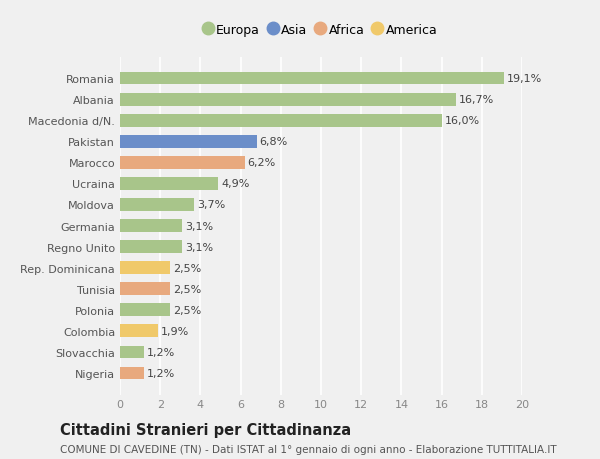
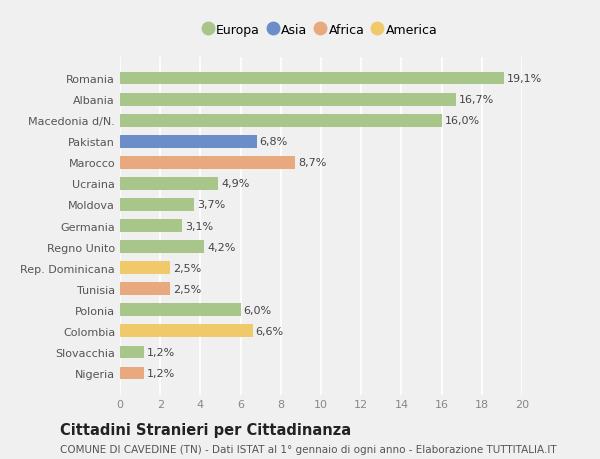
Marocco: 6,2% -> 8,7%
Regno Unito: 3,1% -> 4,2%
Polonia: 2,5% -> 6,0%
Colombia: 1,9% -> 6,6%
